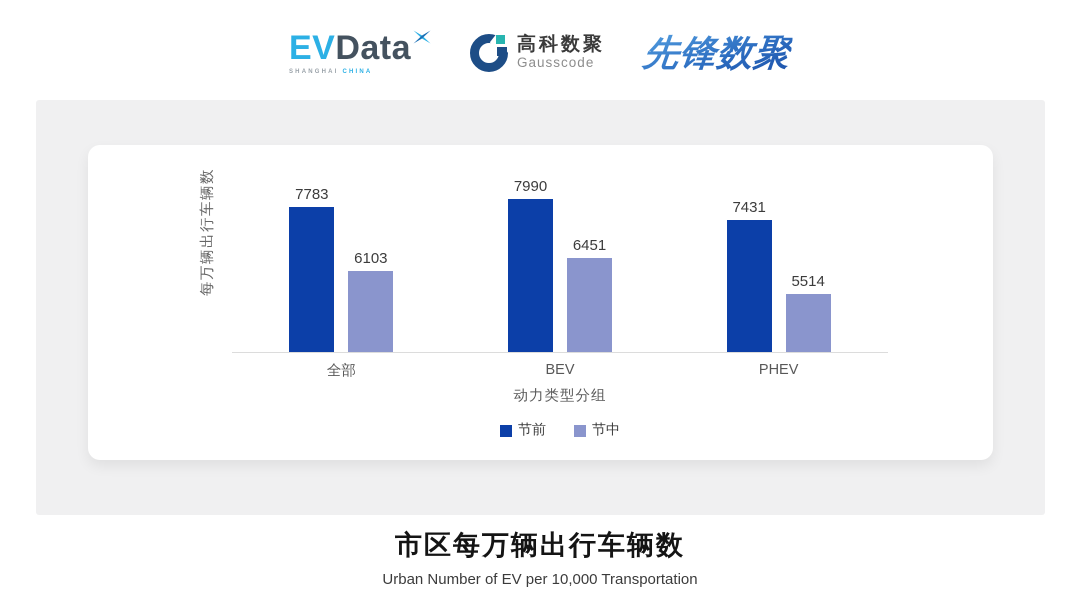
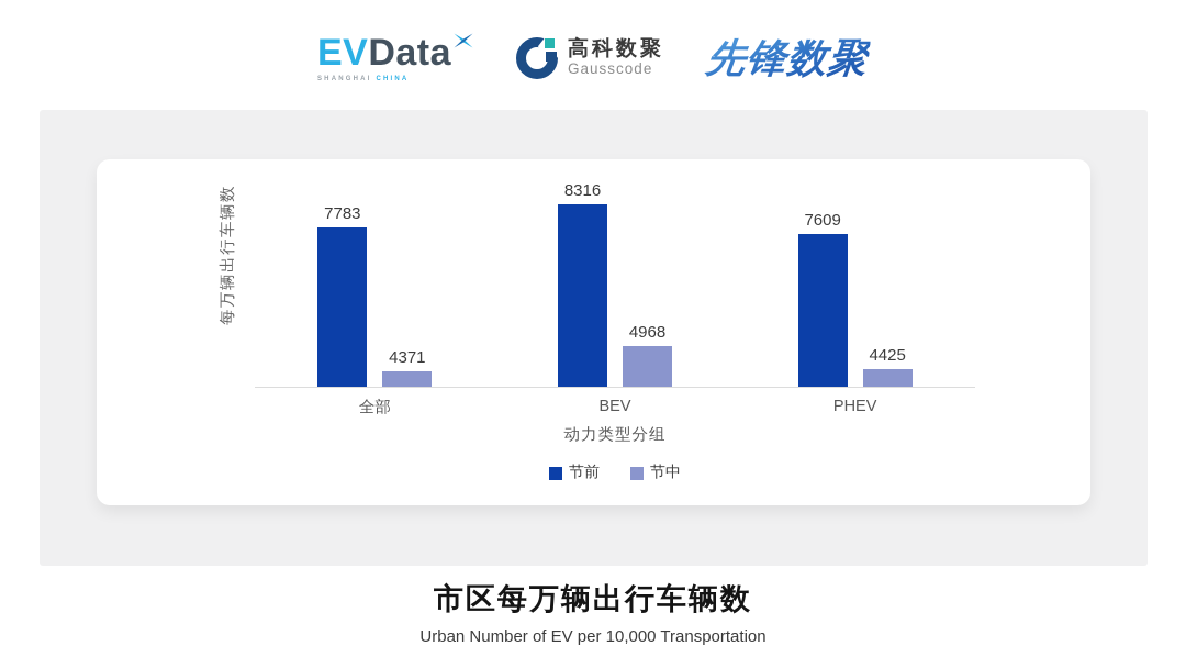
节中/全部: 6103 -> 4371
节前/BEV: 7990 -> 8316
节中/BEV: 6451 -> 4968
节前/PHEV: 7431 -> 7609
节中/PHEV: 5514 -> 4425
